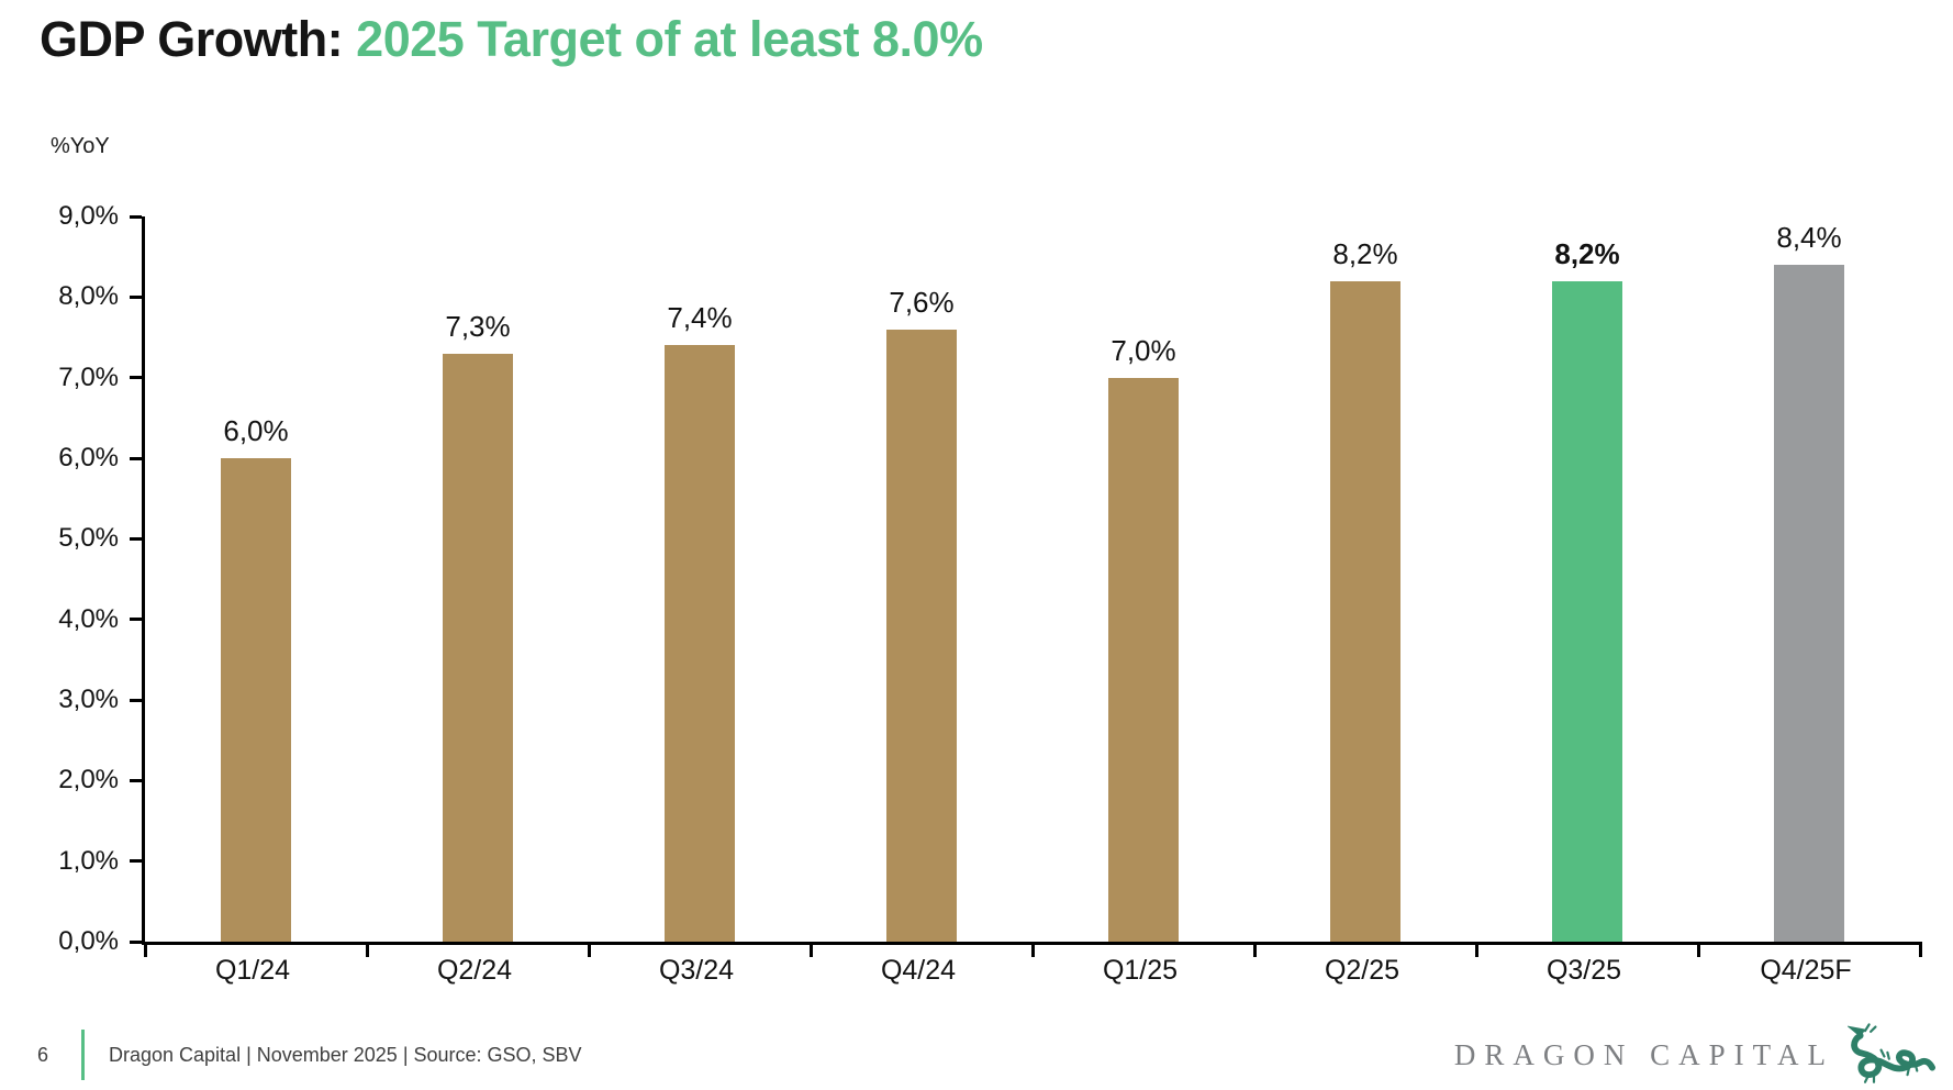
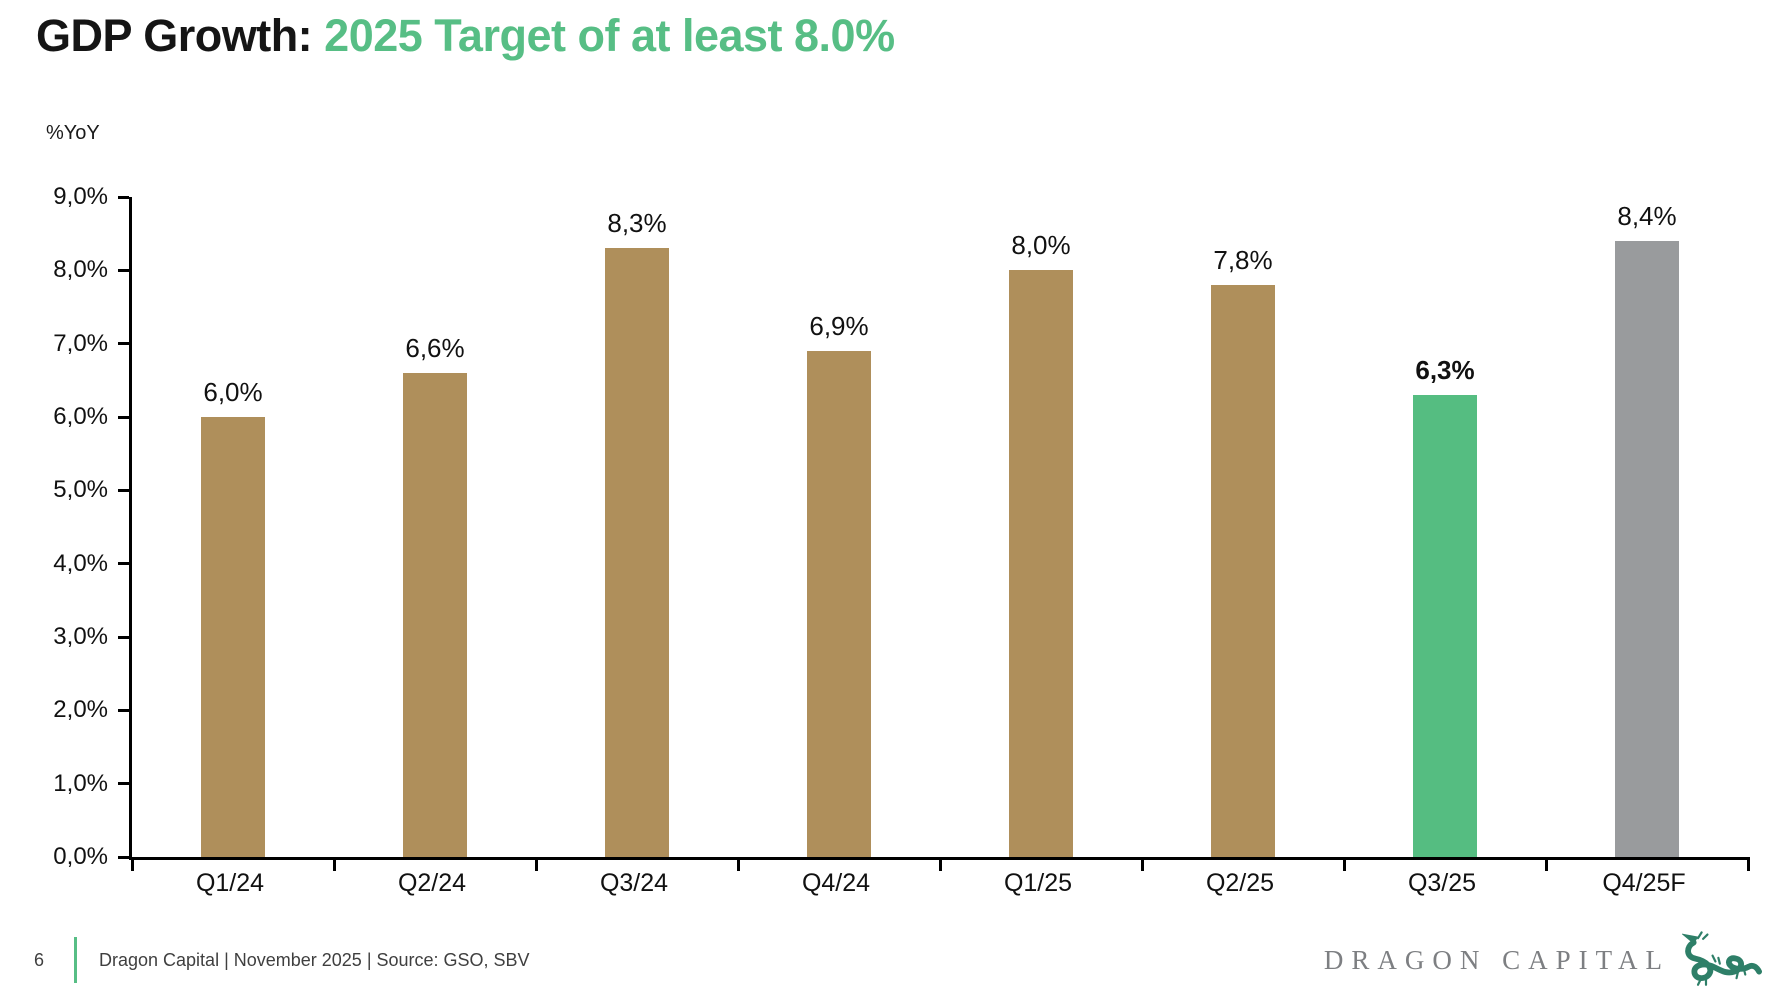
Q2/24: 7,3% -> 6,6%
Q3/24: 7,4% -> 8,3%
Q4/24: 7,6% -> 6,9%
Q1/25: 7,0% -> 8,0%
Q2/25: 8,2% -> 7,8%
Q3/25: 8,2% -> 6,3%
